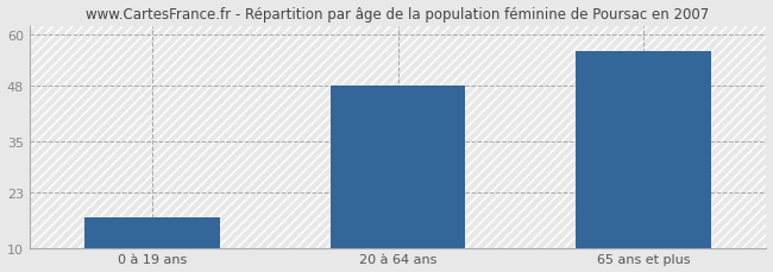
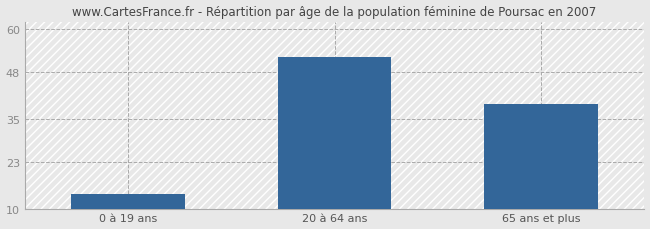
0 à 19 ans: 17 -> 14
20 à 64 ans: 48 -> 52
65 ans et plus: 56 -> 39
